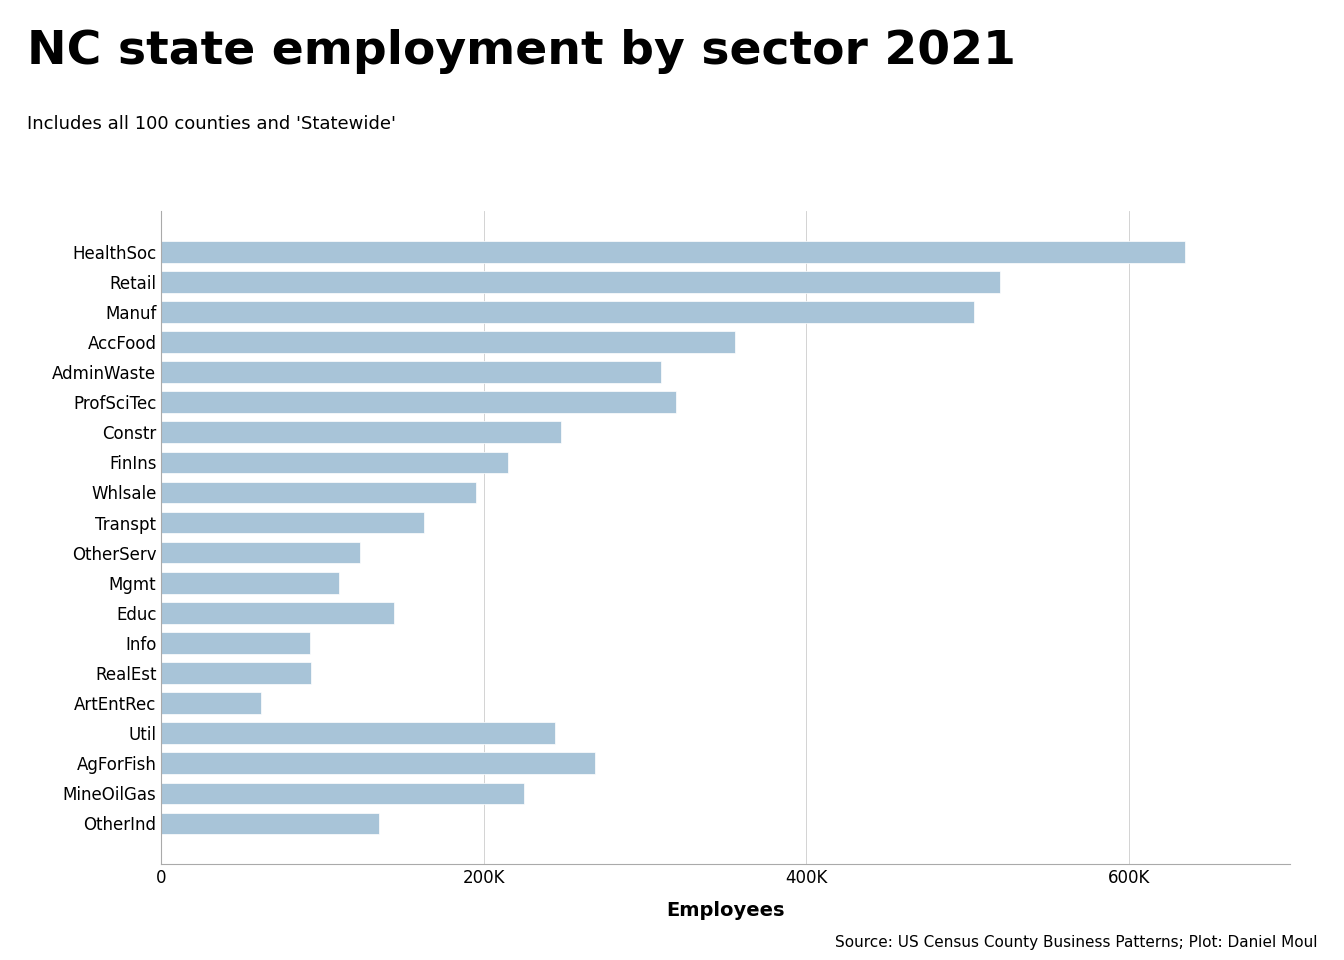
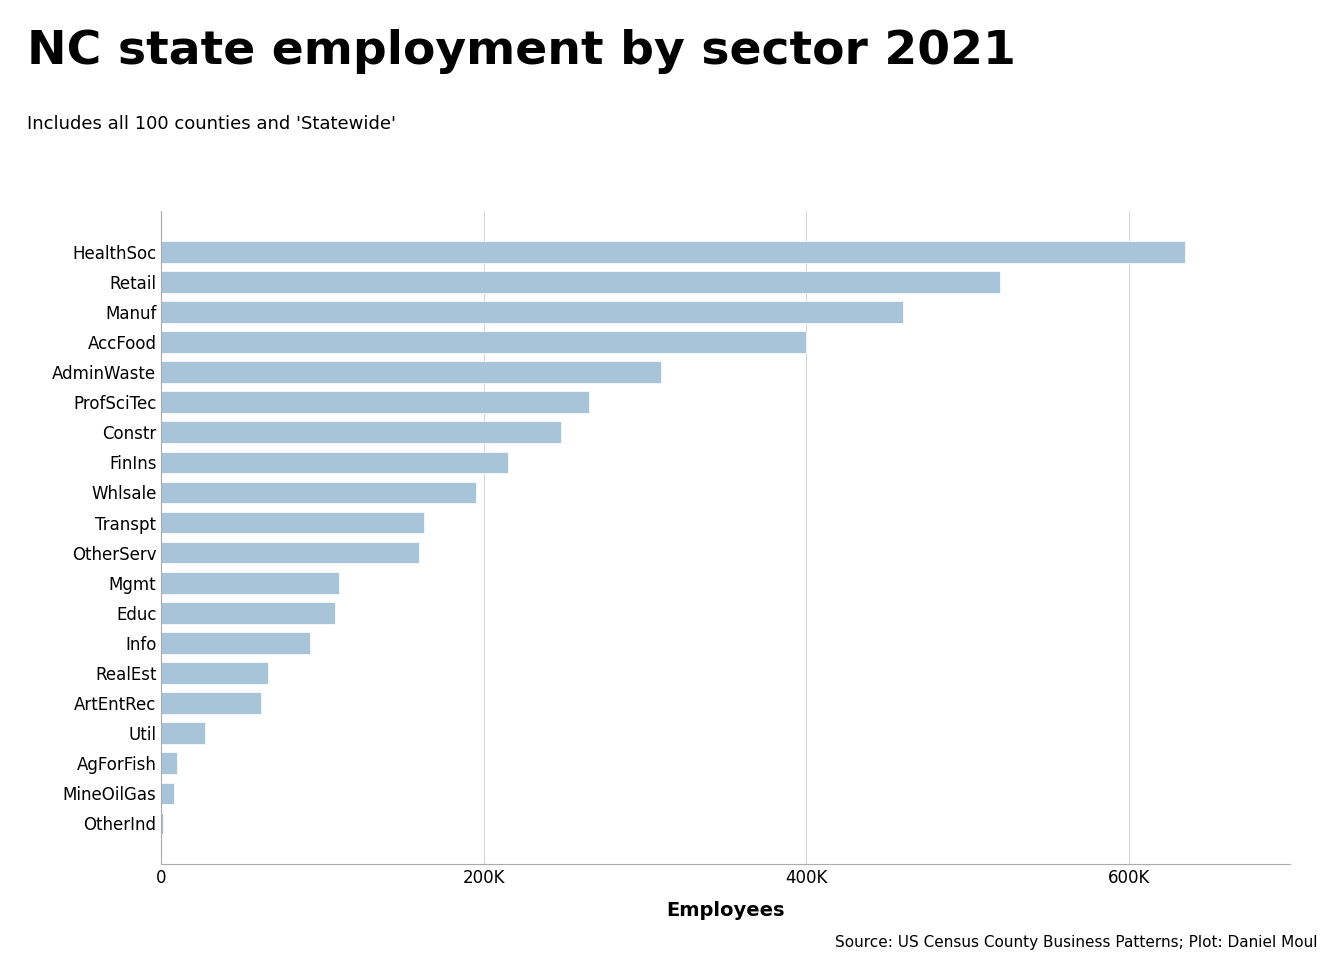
Manuf: 504K -> 460K
AccFood: 356K -> 400K
ProfSciTec: 319K -> 265K
OtherServ: 123K -> 160K
Educ: 144K -> 108K
RealEst: 93K -> 66K
Util: 244K -> 27K
AgForFish: 269K -> 10K
MineOilGas: 225K -> 8K
OtherInd: 135K -> 1K
